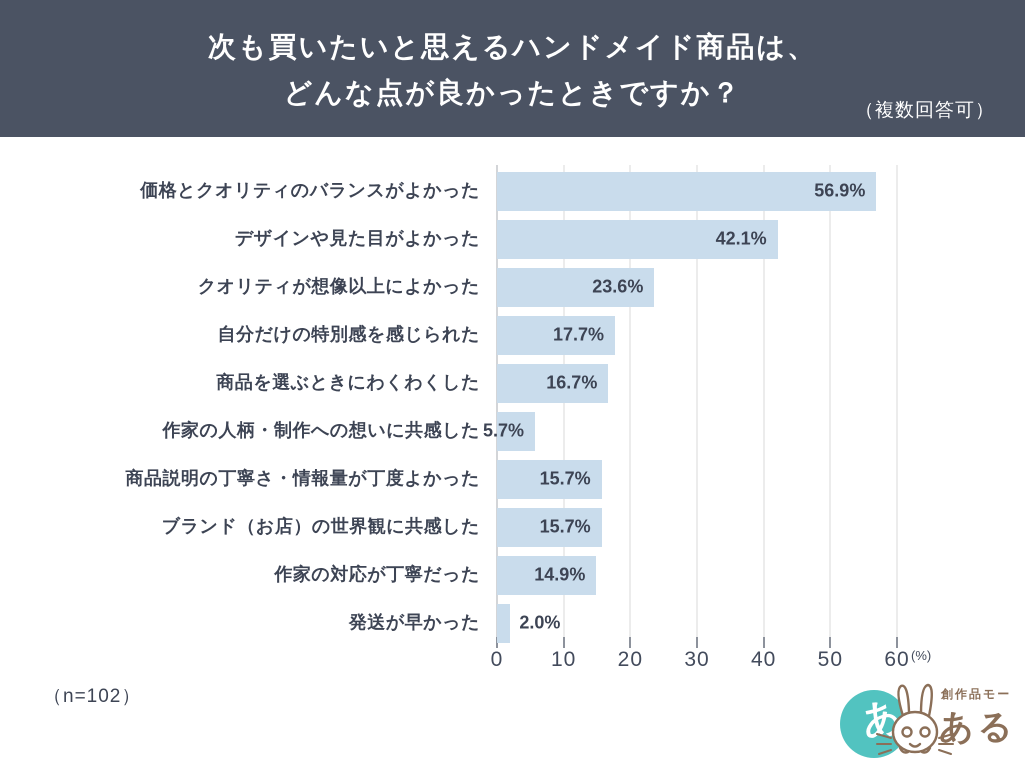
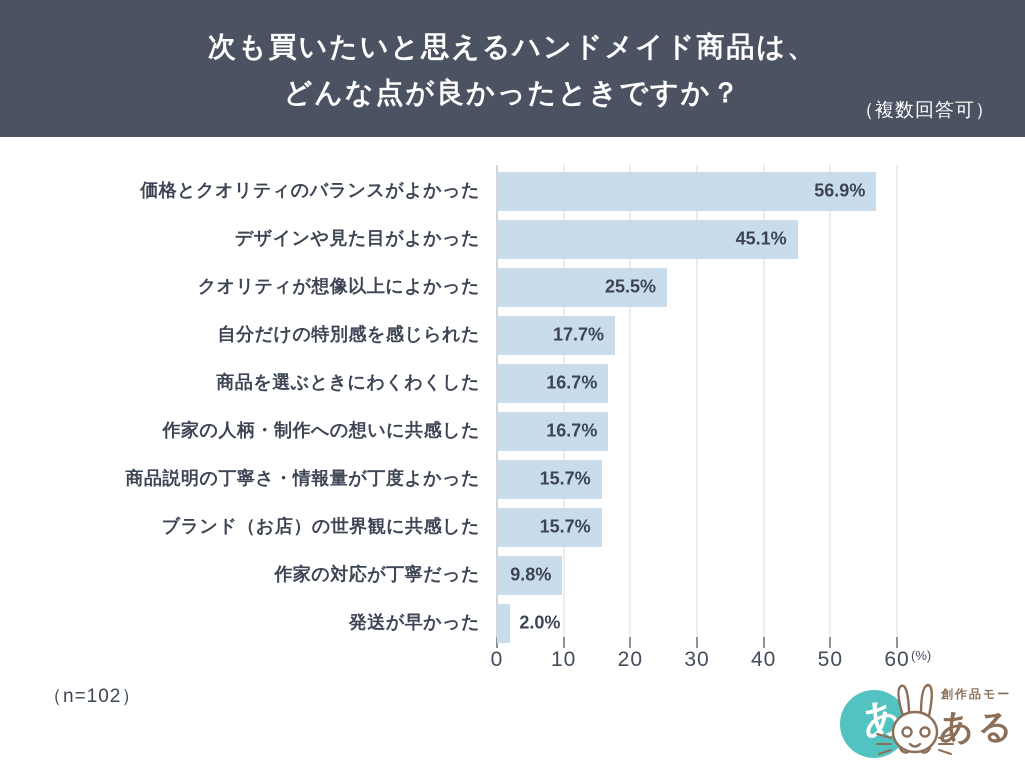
デザインや見た目がよかった: 42.1% -> 45.1%
クオリティが想像以上によかった: 23.6% -> 25.5%
作家の人柄・制作への想いに共感した: 5.7% -> 16.7%
作家の対応が丁寧だった: 14.9% -> 9.8%
